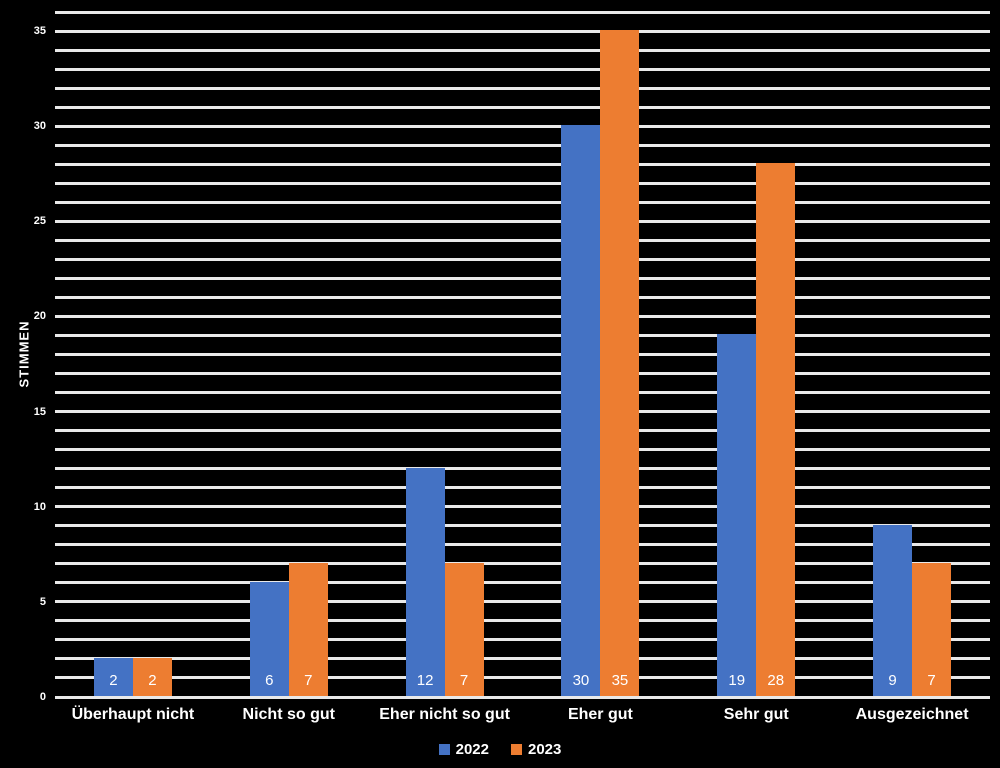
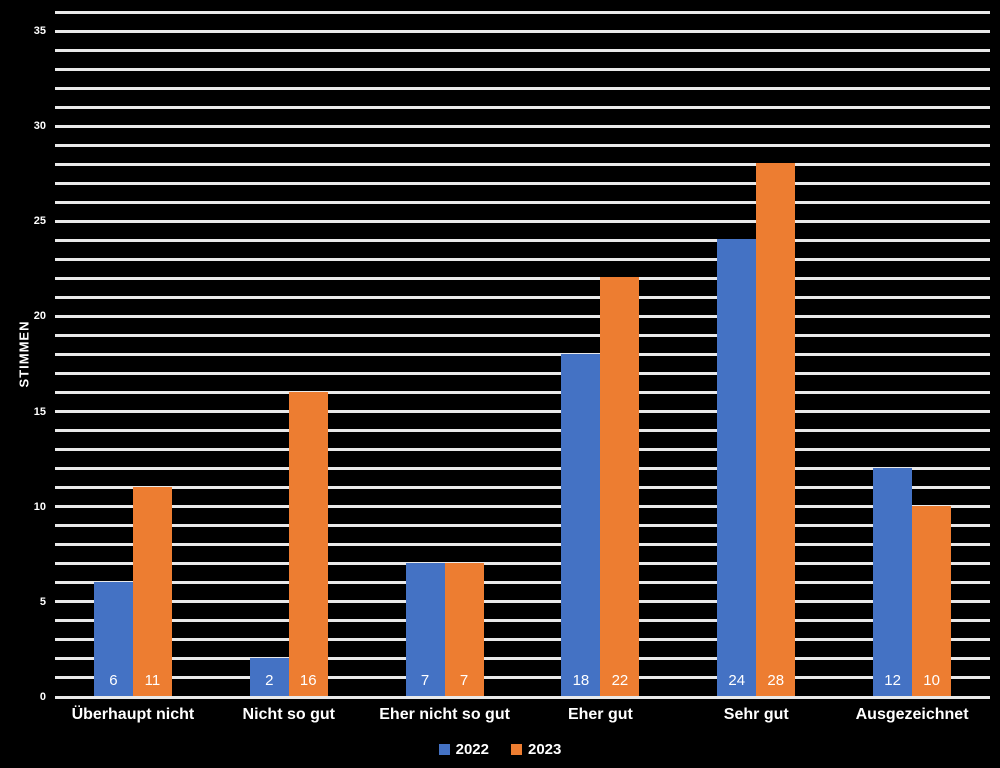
2022/Überhaupt nicht: 2 -> 6
2023/Überhaupt nicht: 2 -> 11
2022/Nicht so gut: 6 -> 2
2023/Nicht so gut: 7 -> 16
2022/Eher nicht so gut: 12 -> 7
2022/Eher gut: 30 -> 18
2023/Eher gut: 35 -> 22
2022/Sehr gut: 19 -> 24
2022/Ausgezeichnet: 9 -> 12
2023/Ausgezeichnet: 7 -> 10
